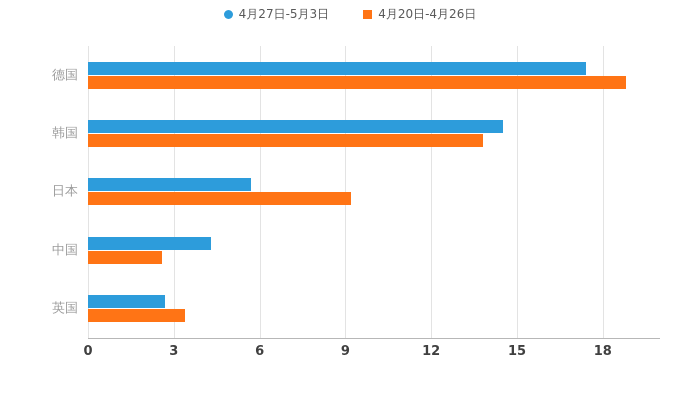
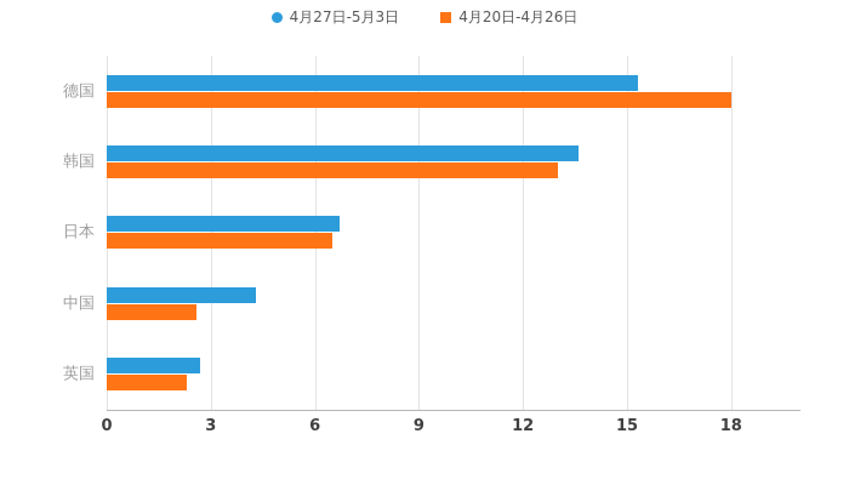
4月27日-5月3日/德国: 17.4 -> 15.3
4月20日-4月26日/德国: 18.8 -> 18.0
4月27日-5月3日/韩国: 14.5 -> 13.6
4月20日-4月26日/韩国: 13.8 -> 13.0
4月27日-5月3日/日本: 5.7 -> 6.7
4月20日-4月26日/日本: 9.2 -> 6.5
4月20日-4月26日/英国: 3.4 -> 2.3
